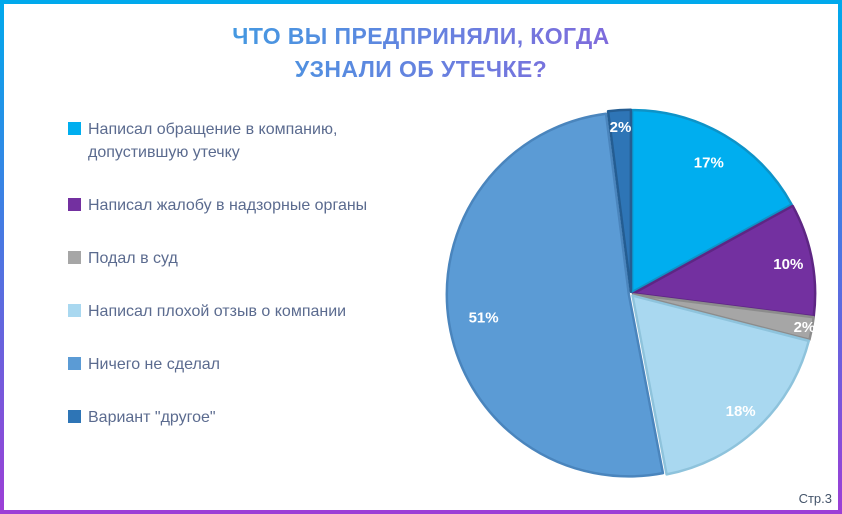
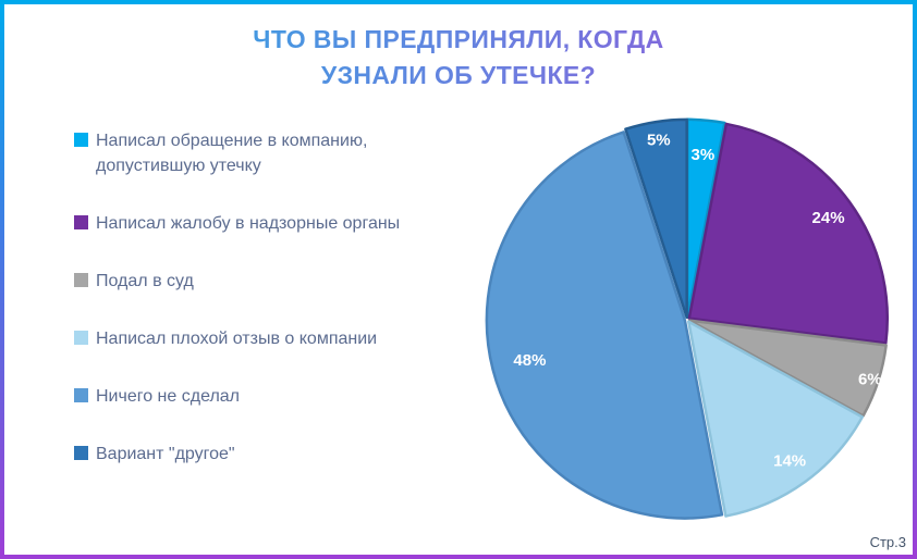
Написал обращение в компанию, допустившую утечку: 17% -> 3%
Написал жалобу в надзорные органы: 10% -> 24%
Подал в суд: 2% -> 6%
Написал плохой отзыв о компании: 18% -> 14%
Ничего не сделал: 51% -> 48%
Вариант "другое": 2% -> 5%
